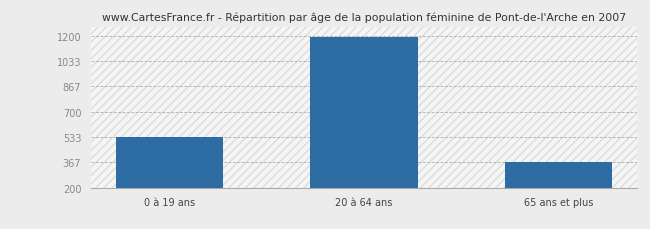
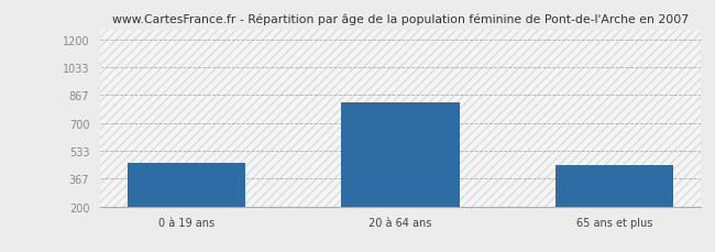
0 à 19 ans: 530 -> 460
20 à 64 ans: 1190 -> 820
65 ans et plus: 370 -> 450
